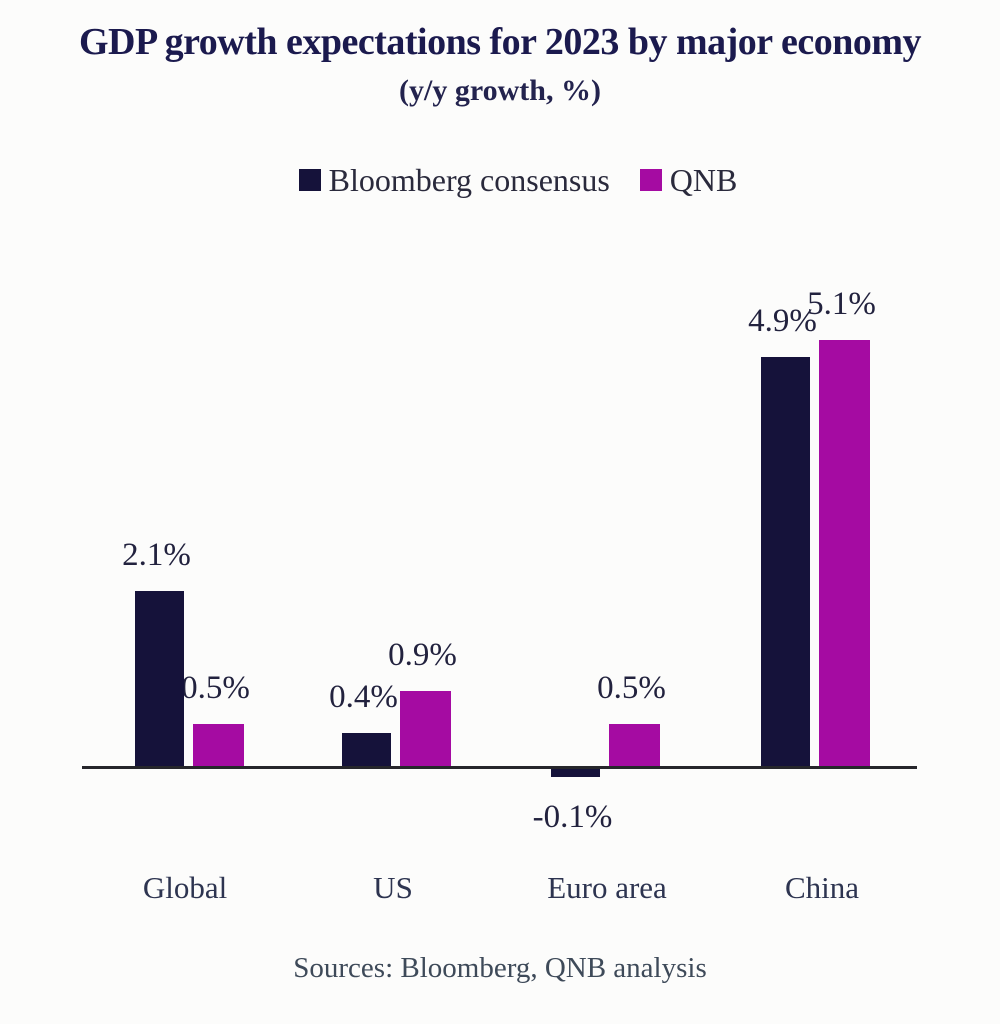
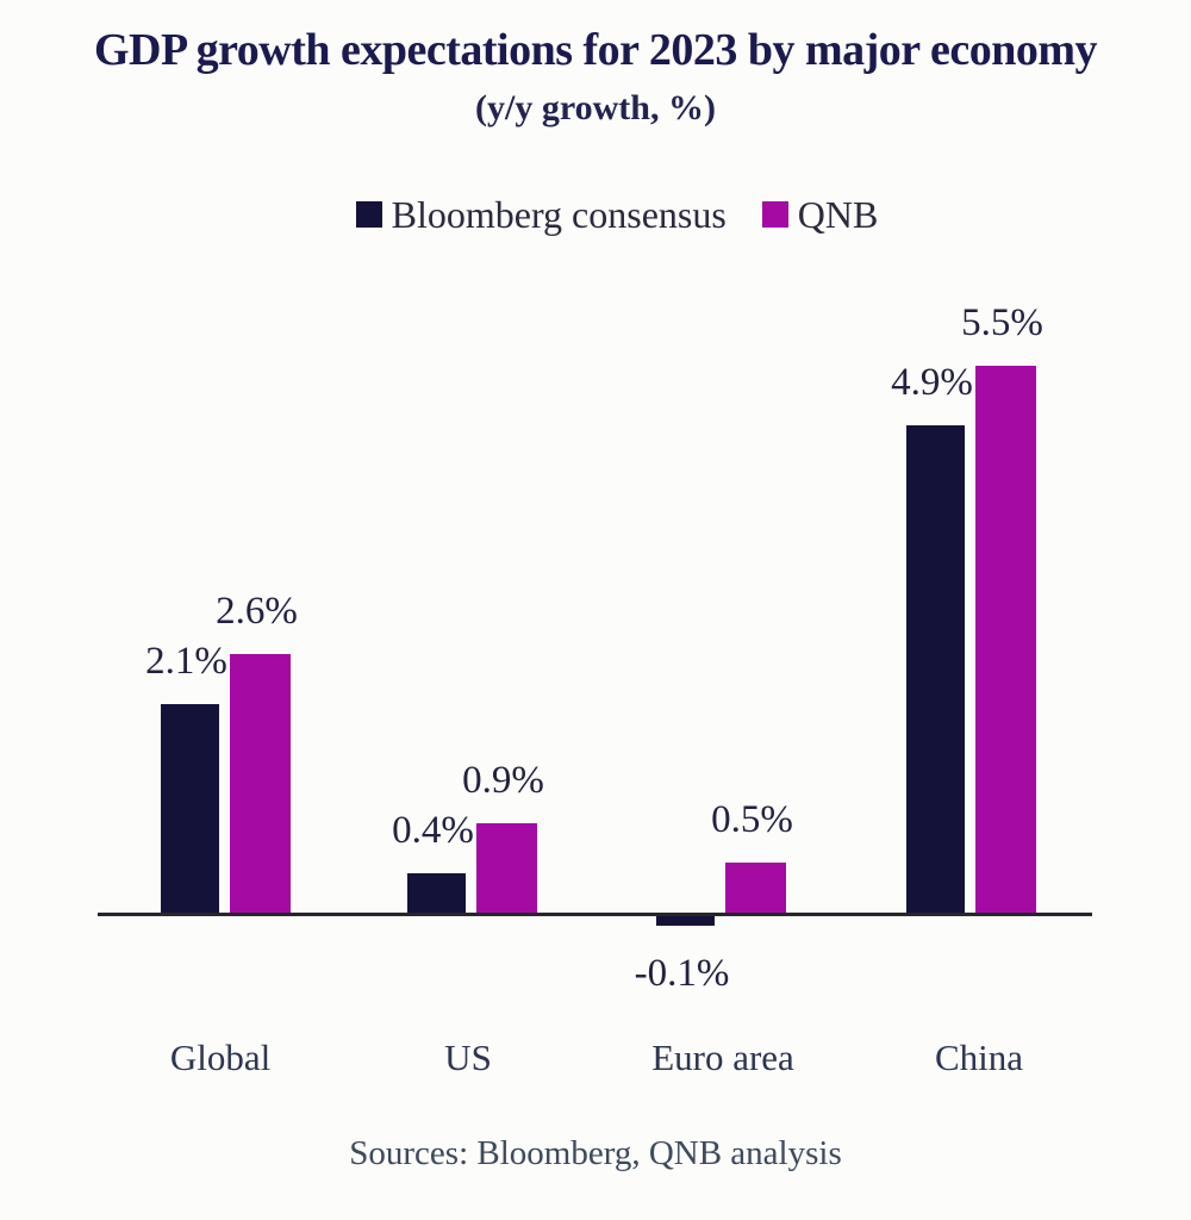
QNB/Global: 0.5% -> 2.6%
QNB/China: 5.1% -> 5.5%
